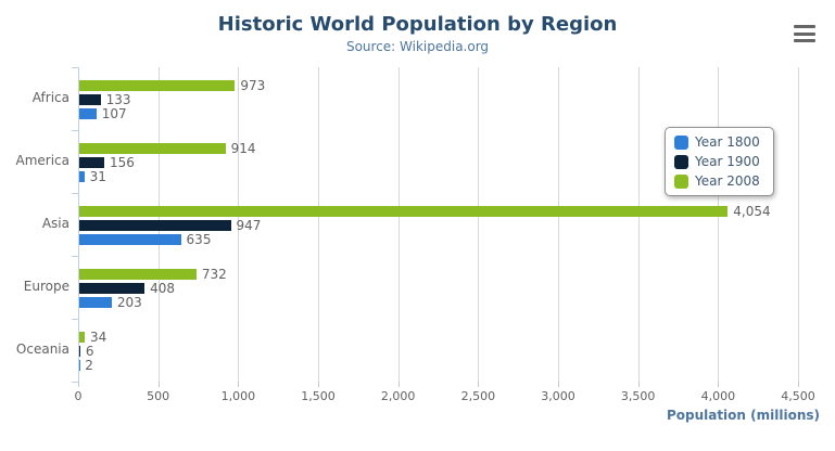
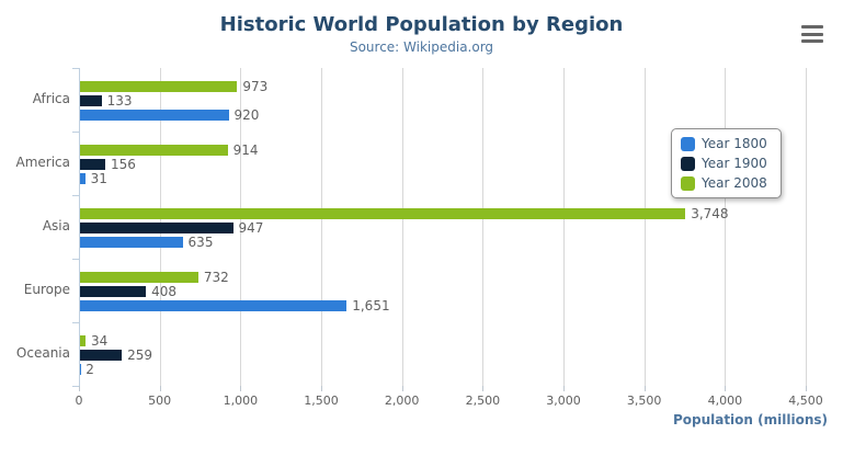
Year 1800/Africa: 107 -> 920
Year 2008/Asia: 4,054 -> 3,748
Year 1800/Europe: 203 -> 1,651
Year 1900/Oceania: 6 -> 259
